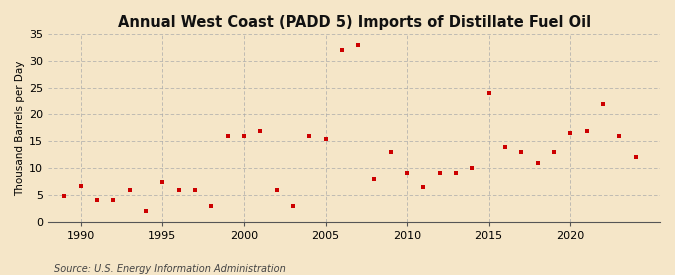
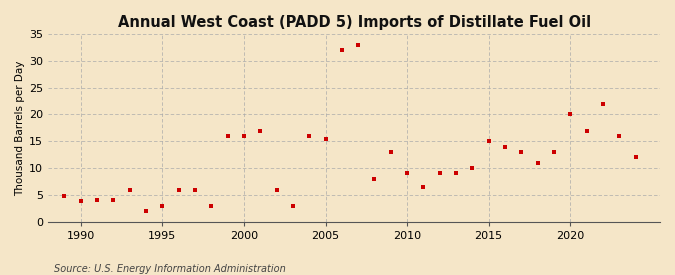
1990: 6.6 -> 3.8
1995: 7.4 -> 3.0
2015: 24.0 -> 15.0
2020: 16.6 -> 20.0
